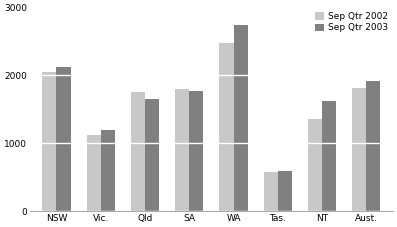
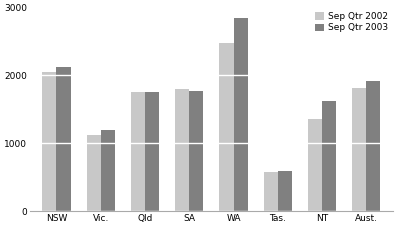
Sep Qtr 2003/Qld: 1660 -> 1760
Sep Qtr 2003/WA: 2740 -> 2850
